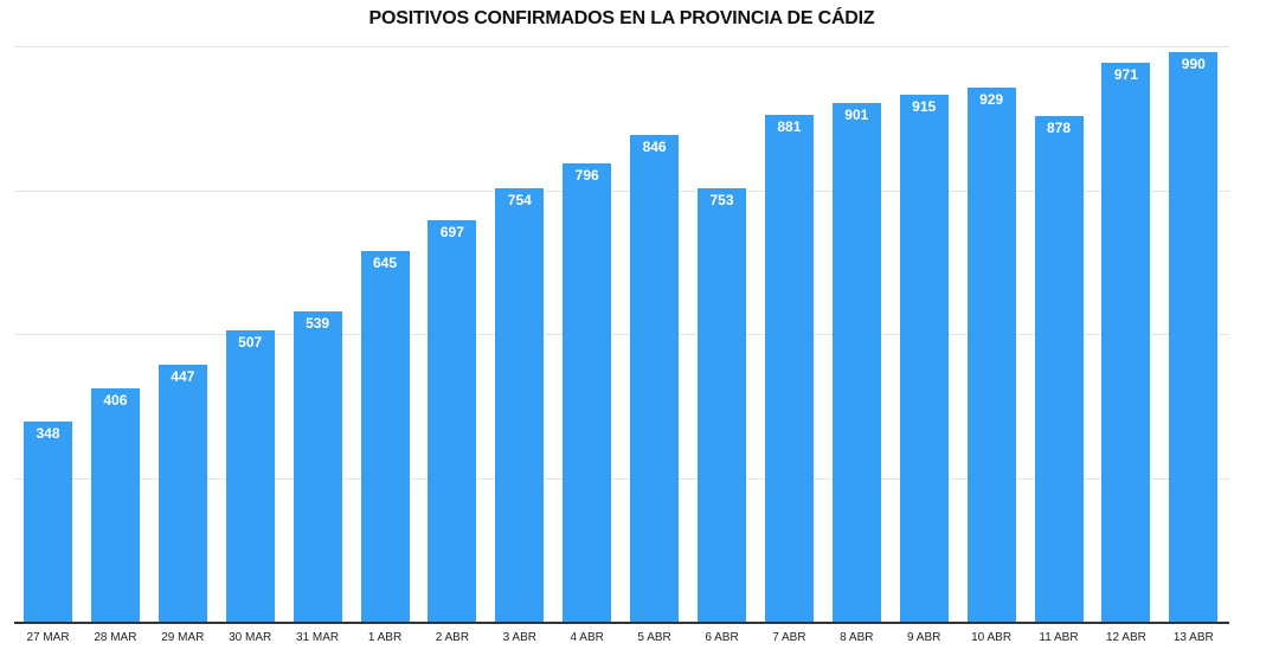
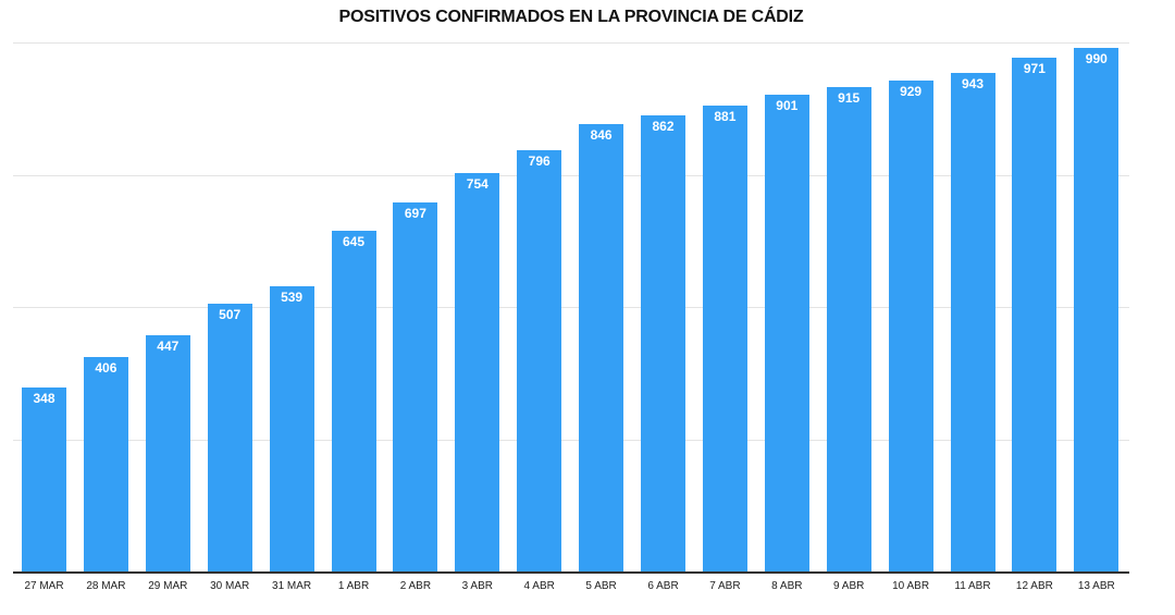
6 ABR: 753 -> 862
11 ABR: 878 -> 943
